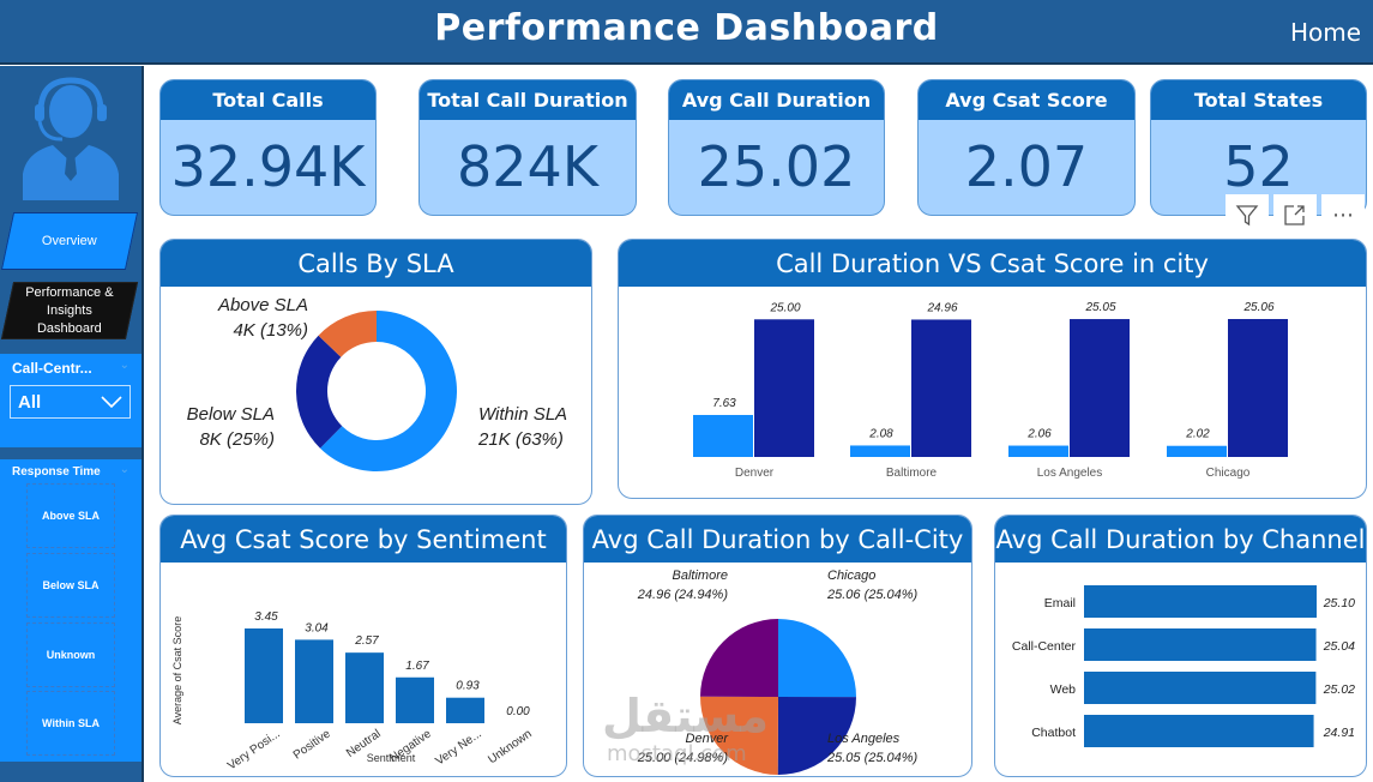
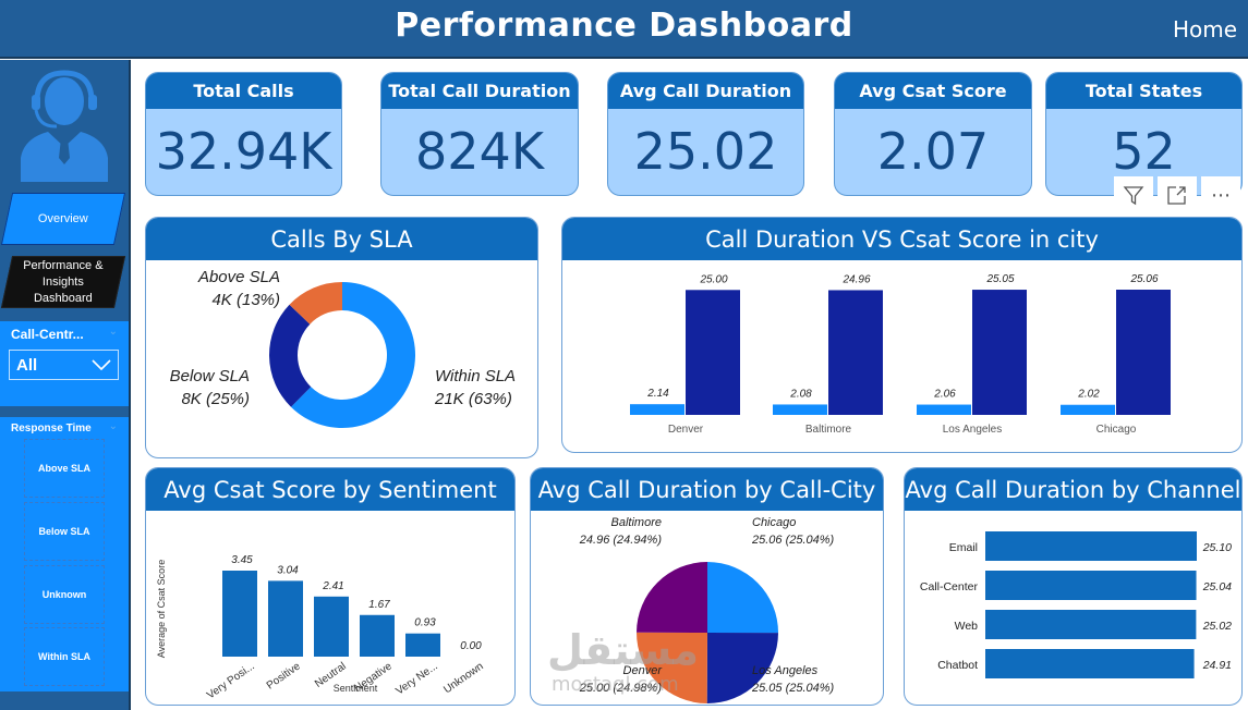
Call Duration VS Csat Score in city/Avg Csat Score/Denver: 7.63 -> 2.14
Avg Csat Score by Sentiment/Neutral: 2.57 -> 2.41
